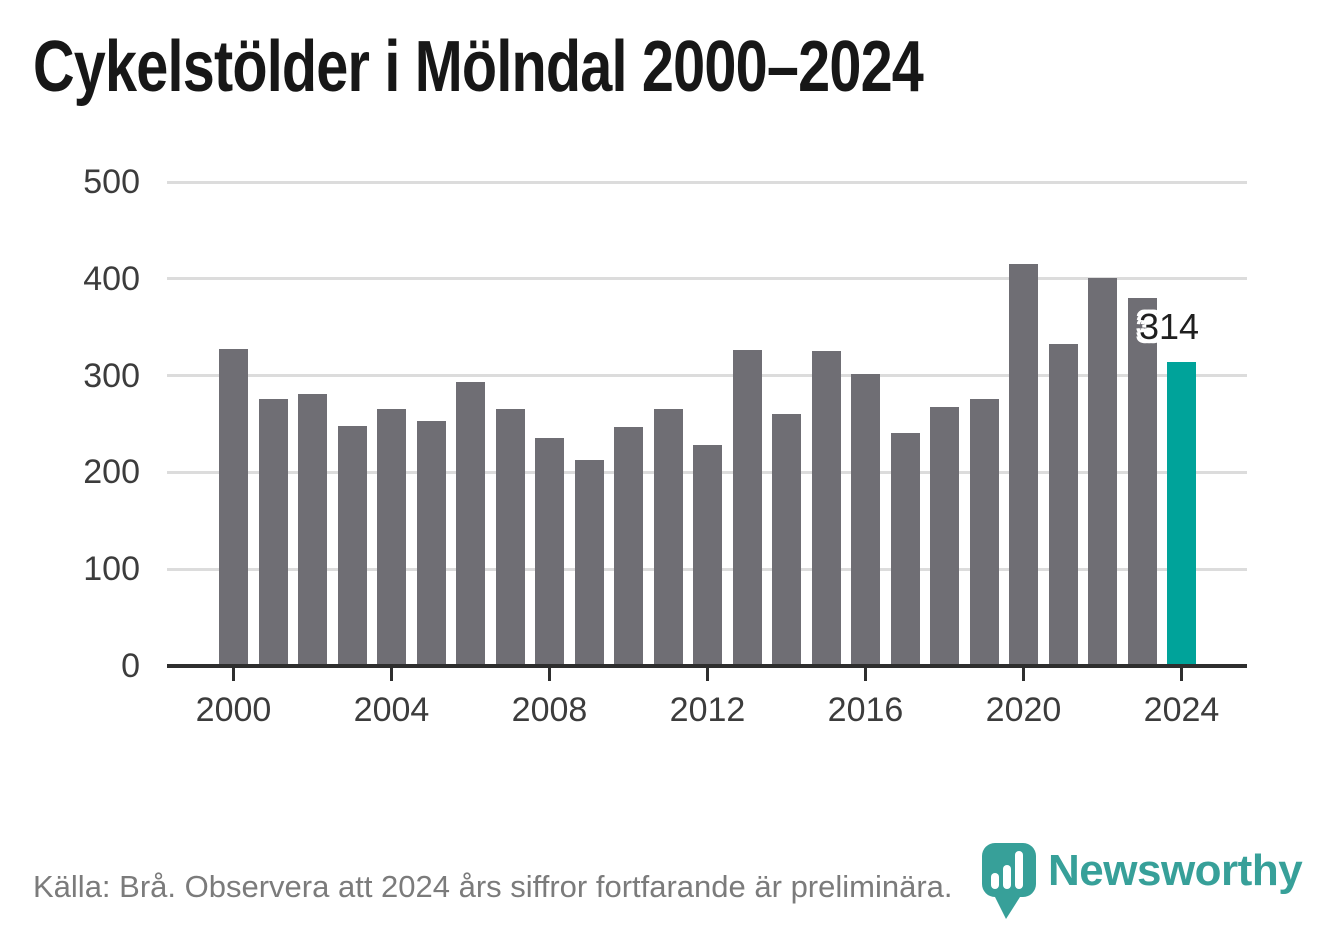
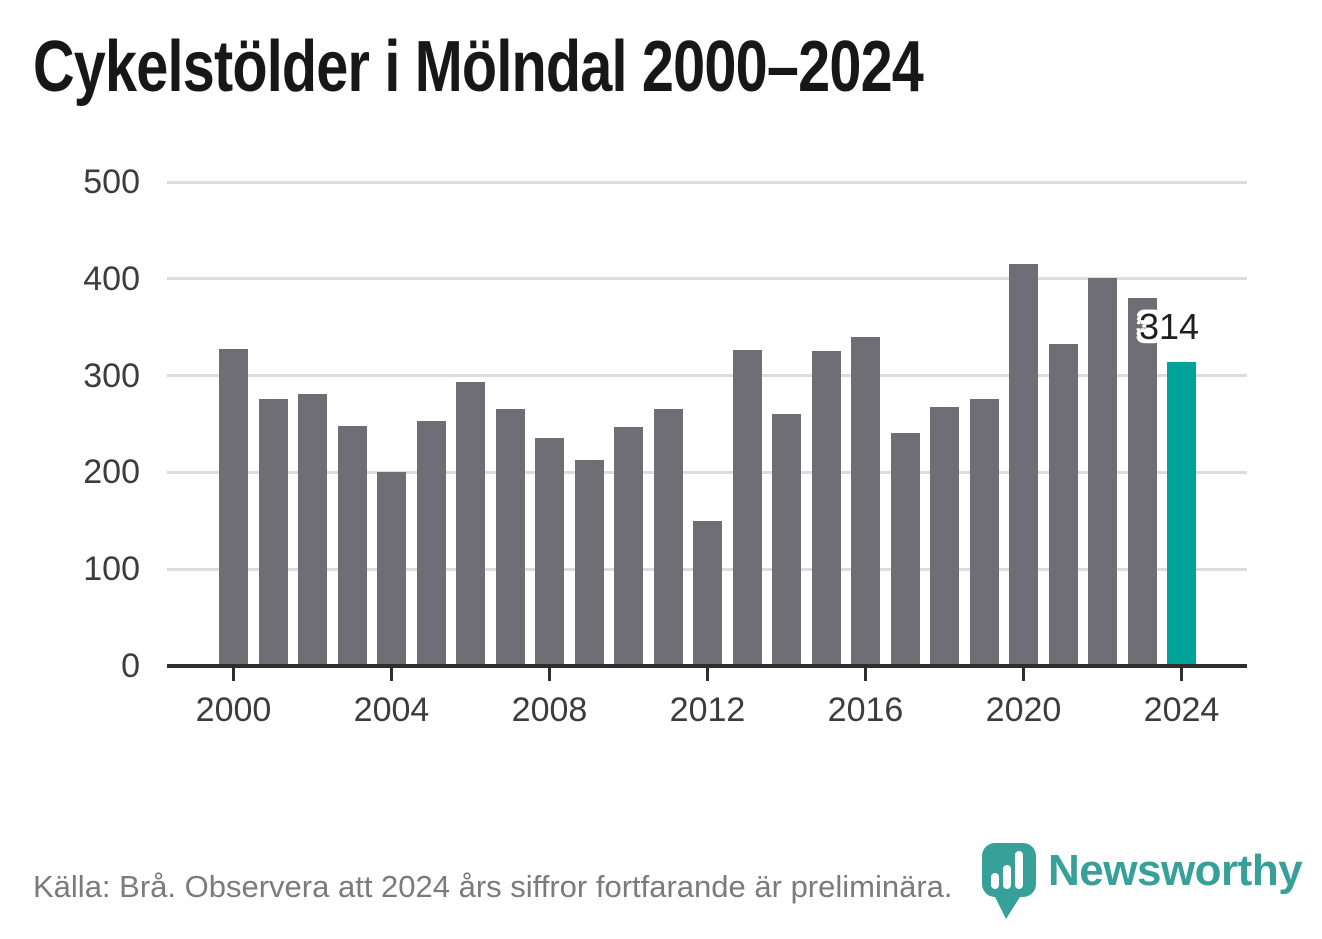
2004: 270 -> 200
2012: 230 -> 150
2016: 300 -> 340
